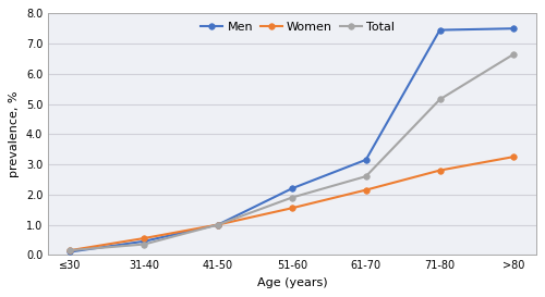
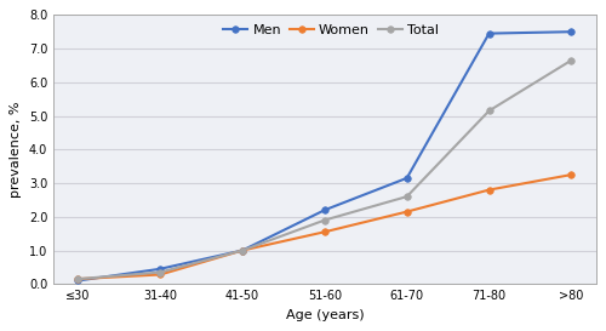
Women/31-40: 0.55 -> 0.28
